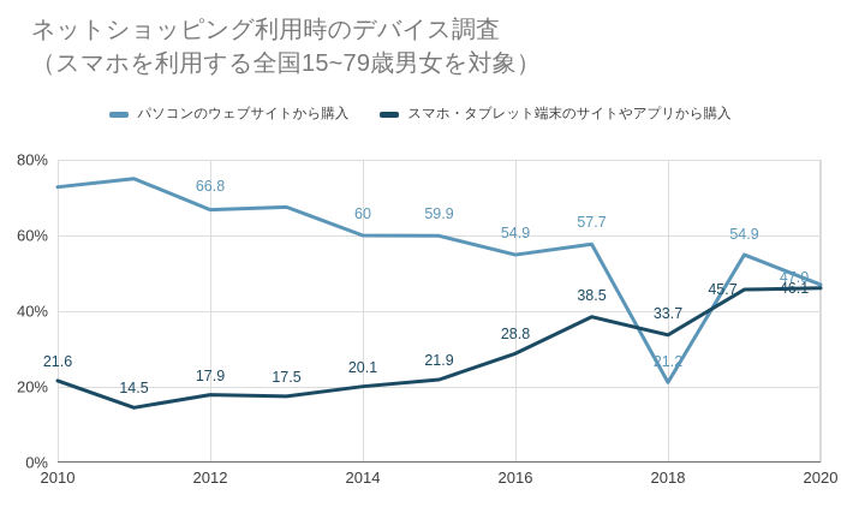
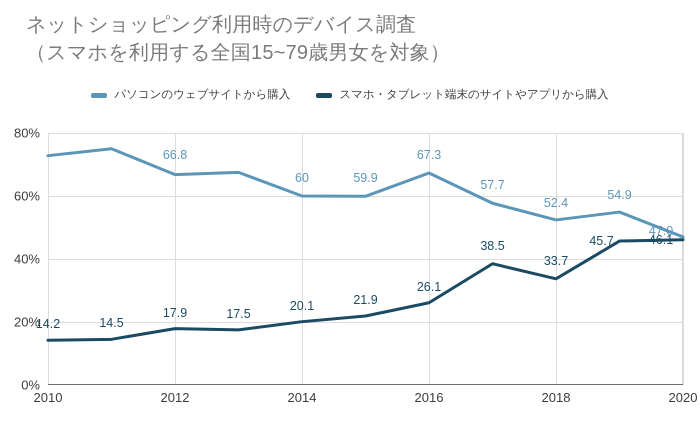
スマホ・タブレット端末のサイトやアプリから購入/2010: 21.6 -> 14.2
パソコンのウェブサイトから購入/2016: 54.9 -> 67.3
スマホ・タブレット端末のサイトやアプリから購入/2016: 28.8 -> 26.1
パソコンのウェブサイトから購入/2018: 21.2 -> 52.4
